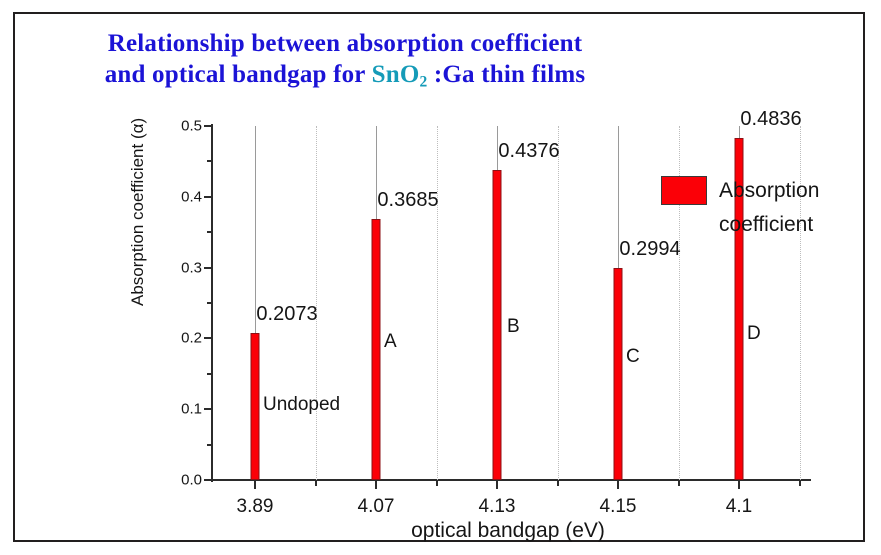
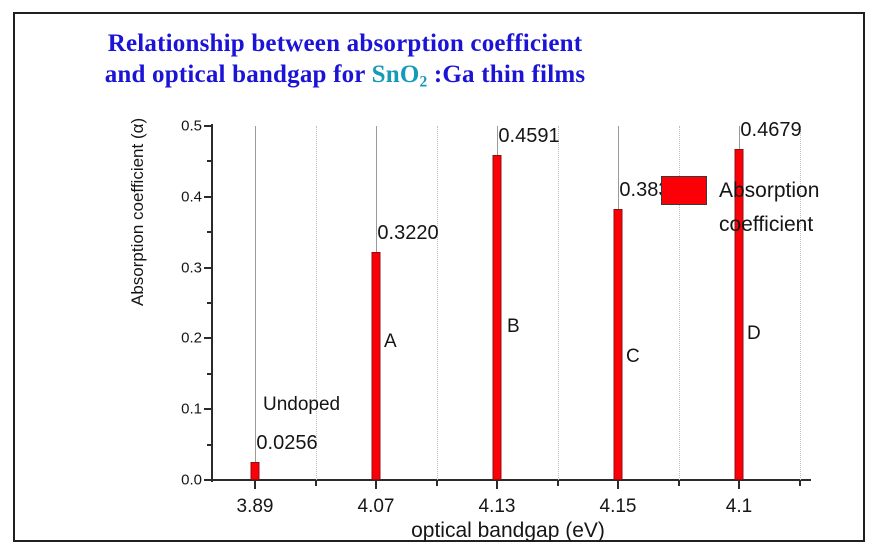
3.89: 0.2073 -> 0.0256
4.07: 0.3685 -> 0.3220
4.13: 0.4376 -> 0.4591
4.15: 0.2994 -> 0.3830
4.1: 0.4836 -> 0.4679
